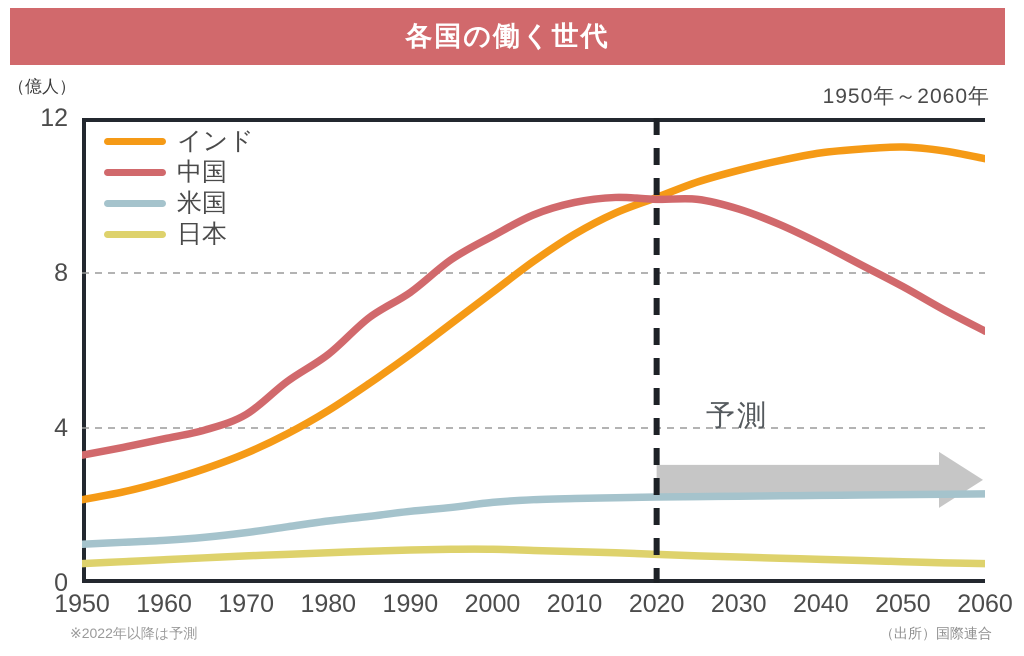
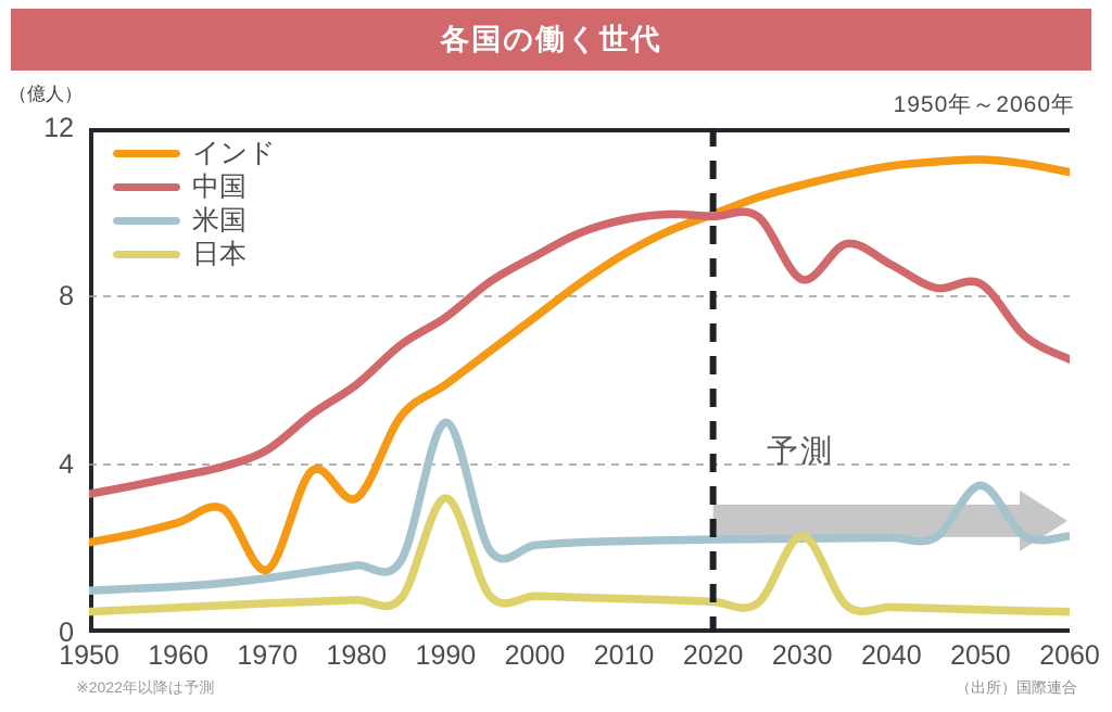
インド/1970: 3.4 -> 1.5
インド/1980: 4.5 -> 3.2
米国/1990: 1.9 -> 5.0
日本/1990: 0.8 -> 3.2
中国/2030: 9.7 -> 8.4
日本/2030: 0.7 -> 2.3
中国/2050: 7.7 -> 8.3
米国/2050: 2.3 -> 3.5
